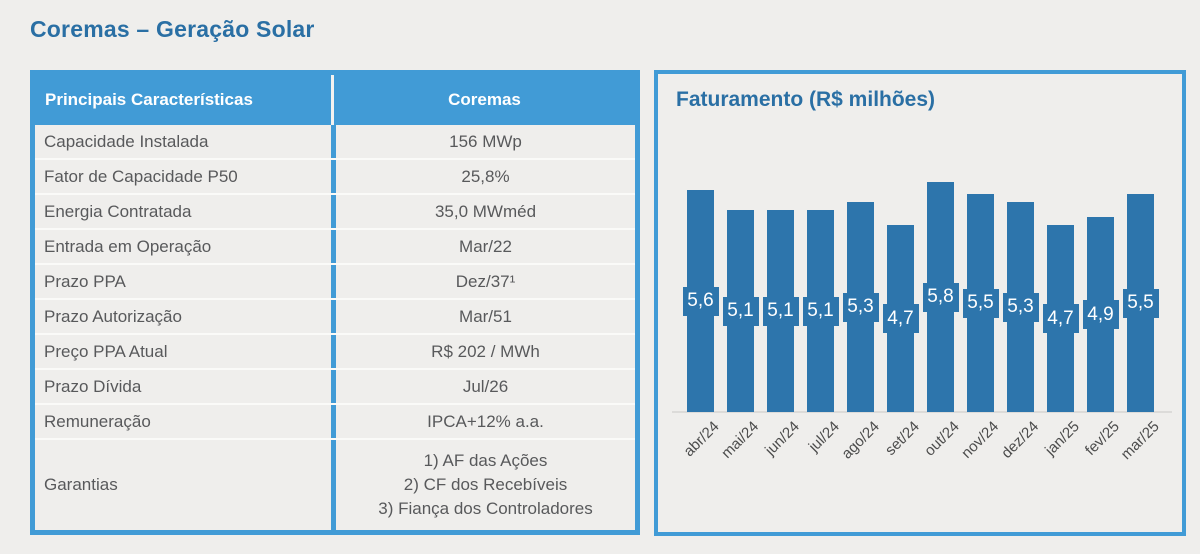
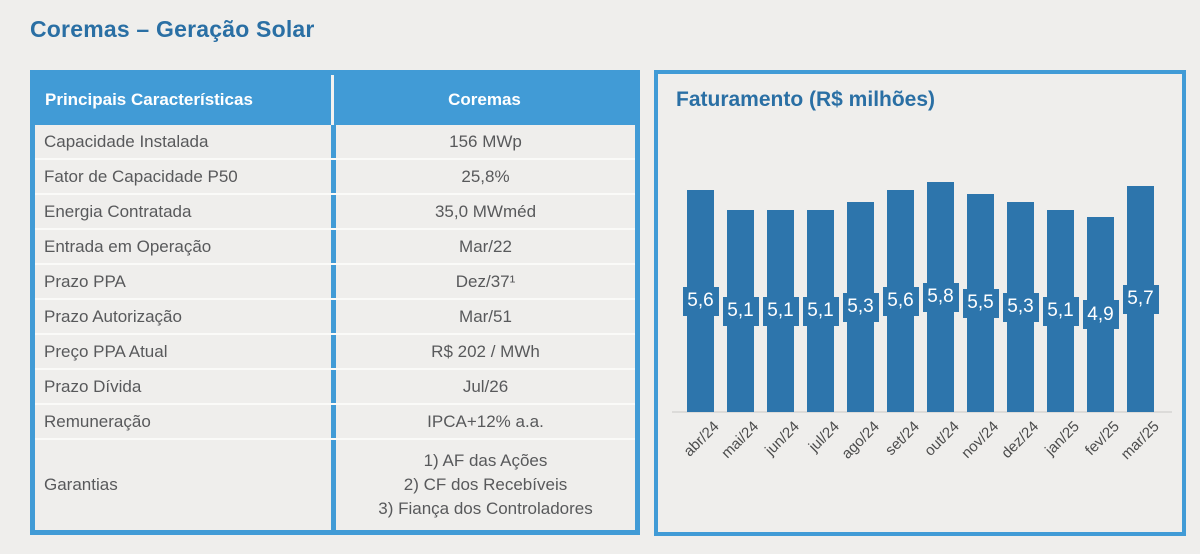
set/24: 4,7 -> 5,6
jan/25: 4,7 -> 5,1
mar/25: 5,5 -> 5,7
